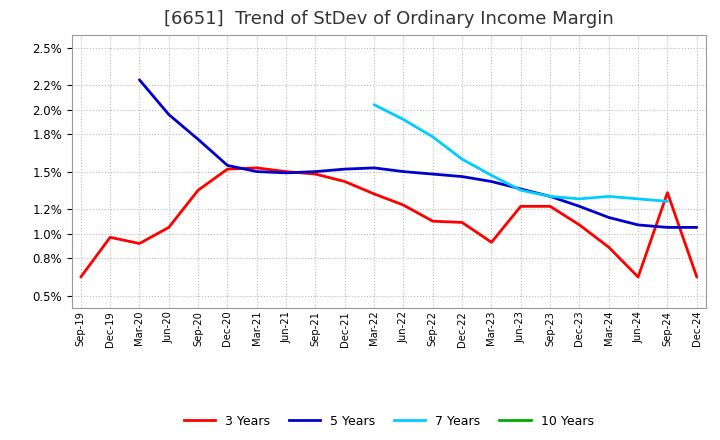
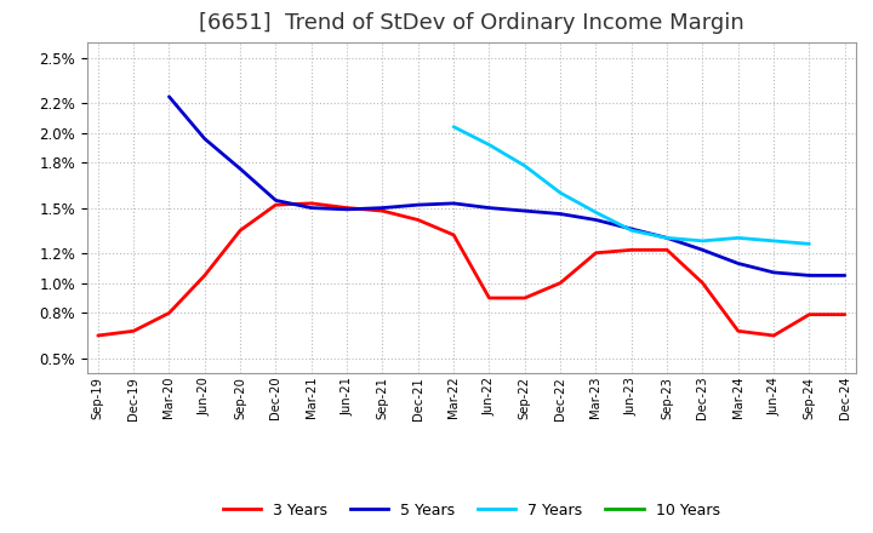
3 Years/Dec-19: 0.97% -> 0.68%
3 Years/Mar-20: 0.92% -> 0.80%
3 Years/Jun-22: 1.23% -> 0.90%
3 Years/Sep-22: 1.10% -> 0.90%
3 Years/Dec-22: 1.09% -> 1.00%
3 Years/Mar-23: 0.93% -> 1.20%
3 Years/Dec-23: 1.07% -> 1.00%
3 Years/Mar-24: 0.89% -> 0.68%
3 Years/Sep-24: 1.33% -> 0.79%
3 Years/Dec-24: 0.65% -> 0.79%
